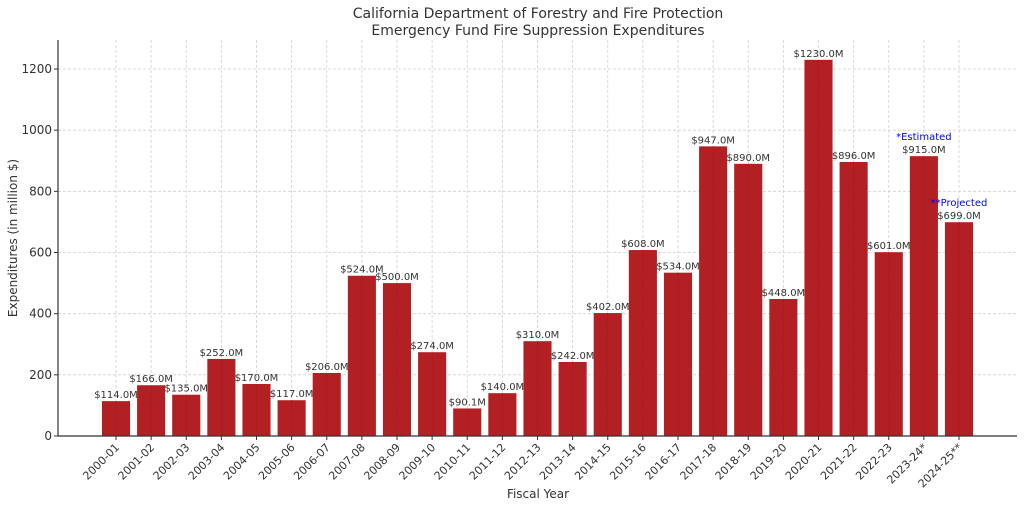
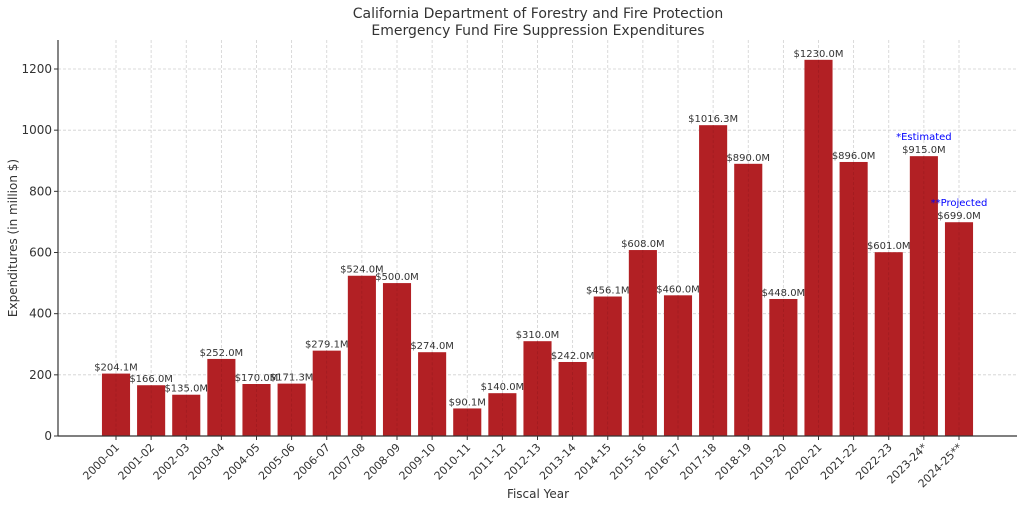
2000-01: $114.0M -> $204.1M
2005-06: $117.0M -> $171.3M
2006-07: $206.0M -> $279.1M
2014-15: $402.0M -> $456.1M
2016-17: $534.0M -> $460.0M
2017-18: $947.0M -> $1016.3M
